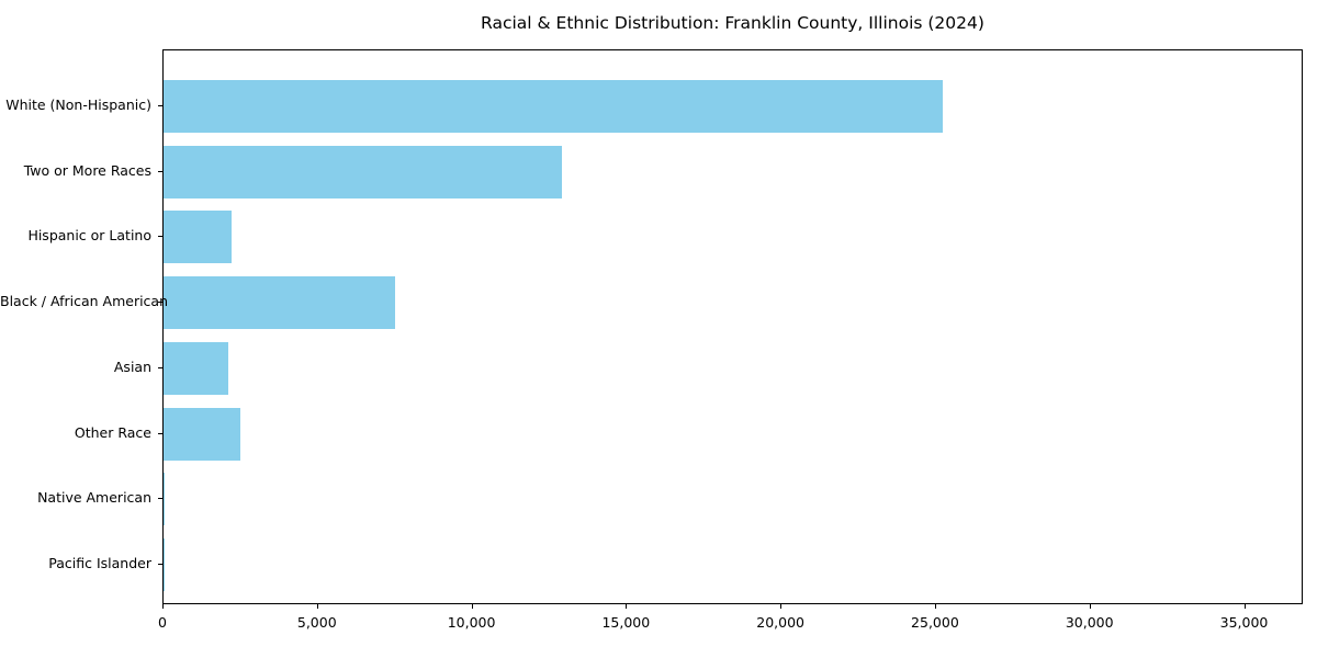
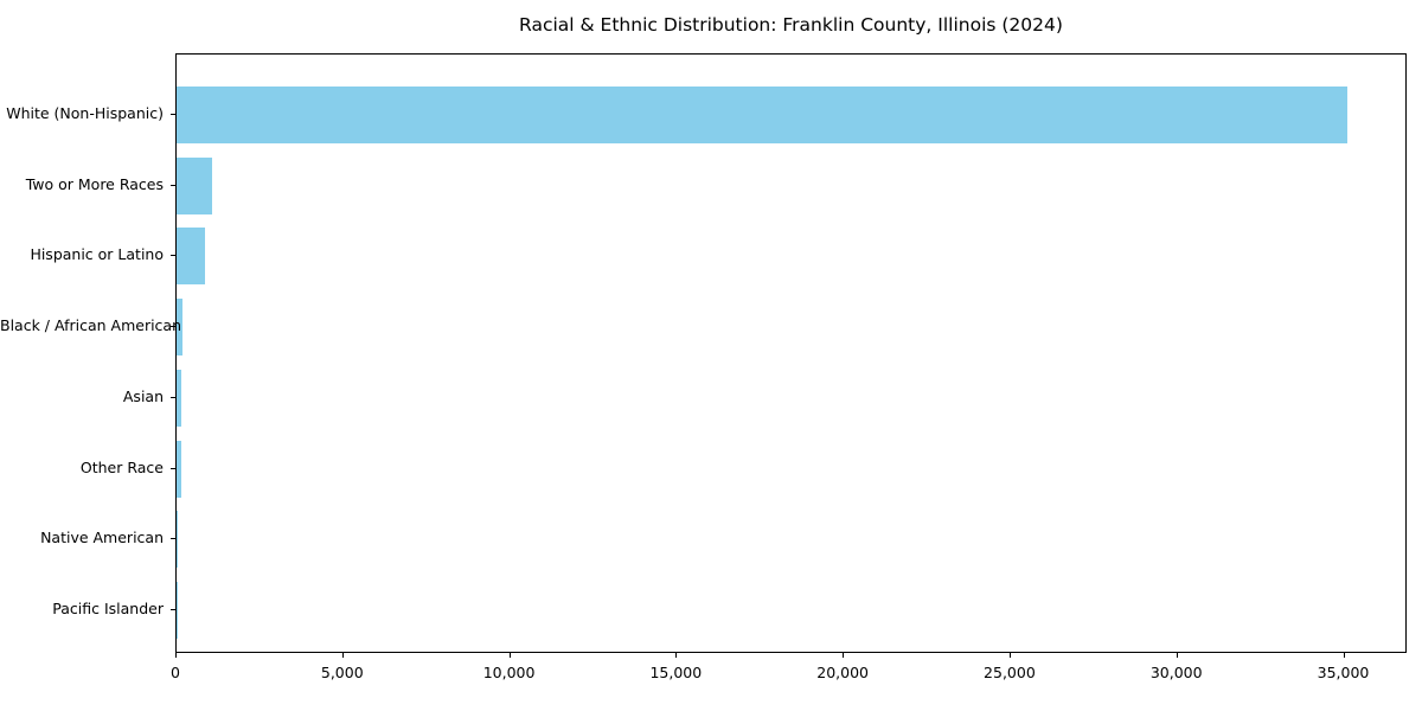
White (Non-Hispanic): 25200 -> 35100
Two or More Races: 12900 -> 1100
Hispanic or Latino: 2200 -> 800
Black / African American: 7500 -> 200
Asian: 2100 -> 200
Other Race: 2500 -> 100
